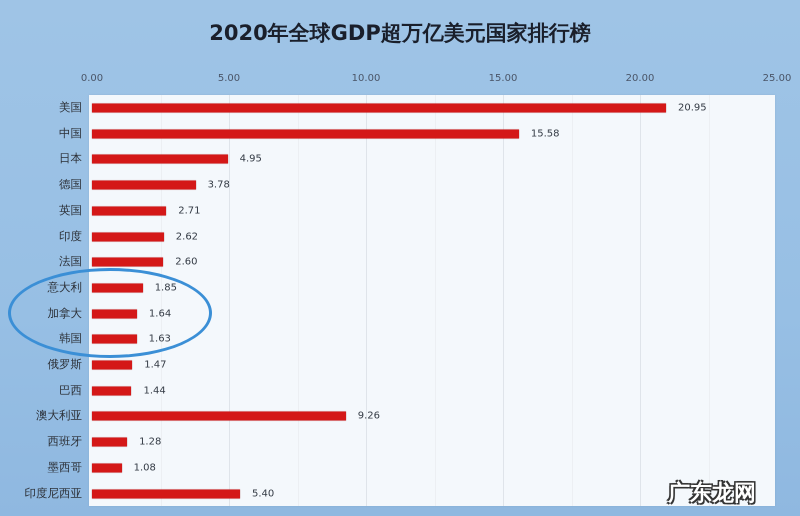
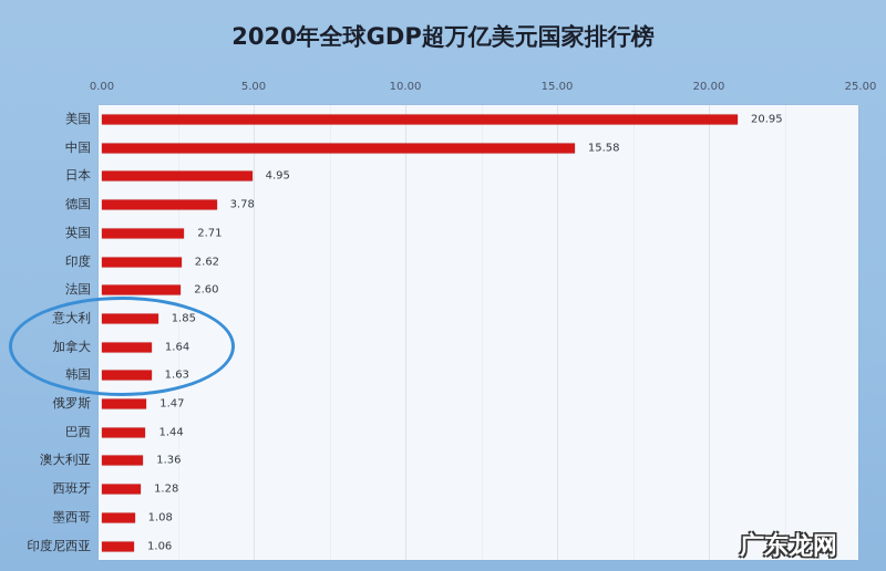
澳大利亚: 9.26 -> 1.36
印度尼西亚: 5.40 -> 1.06
